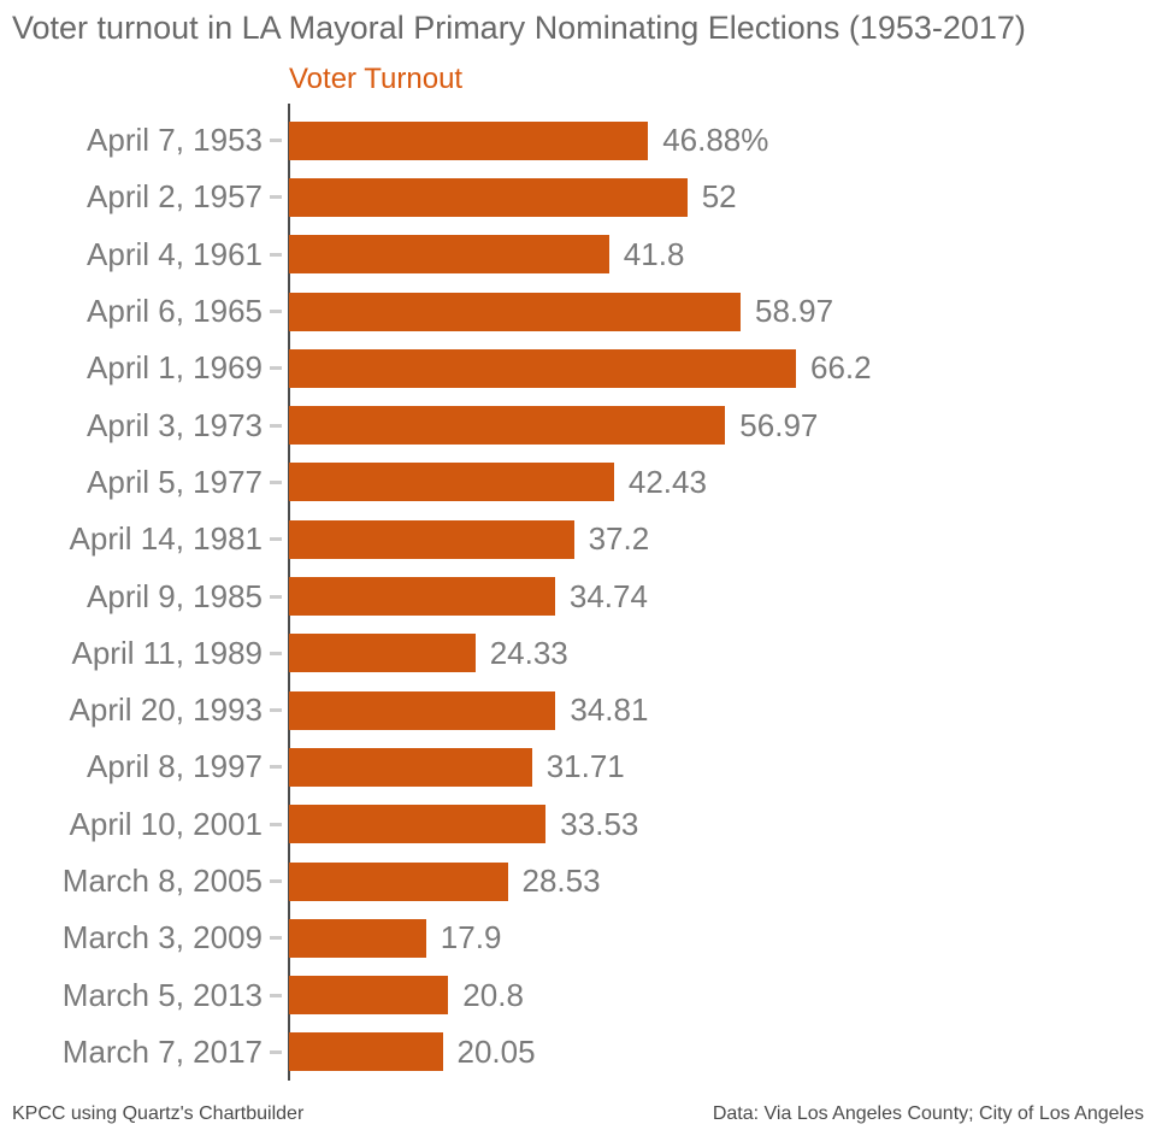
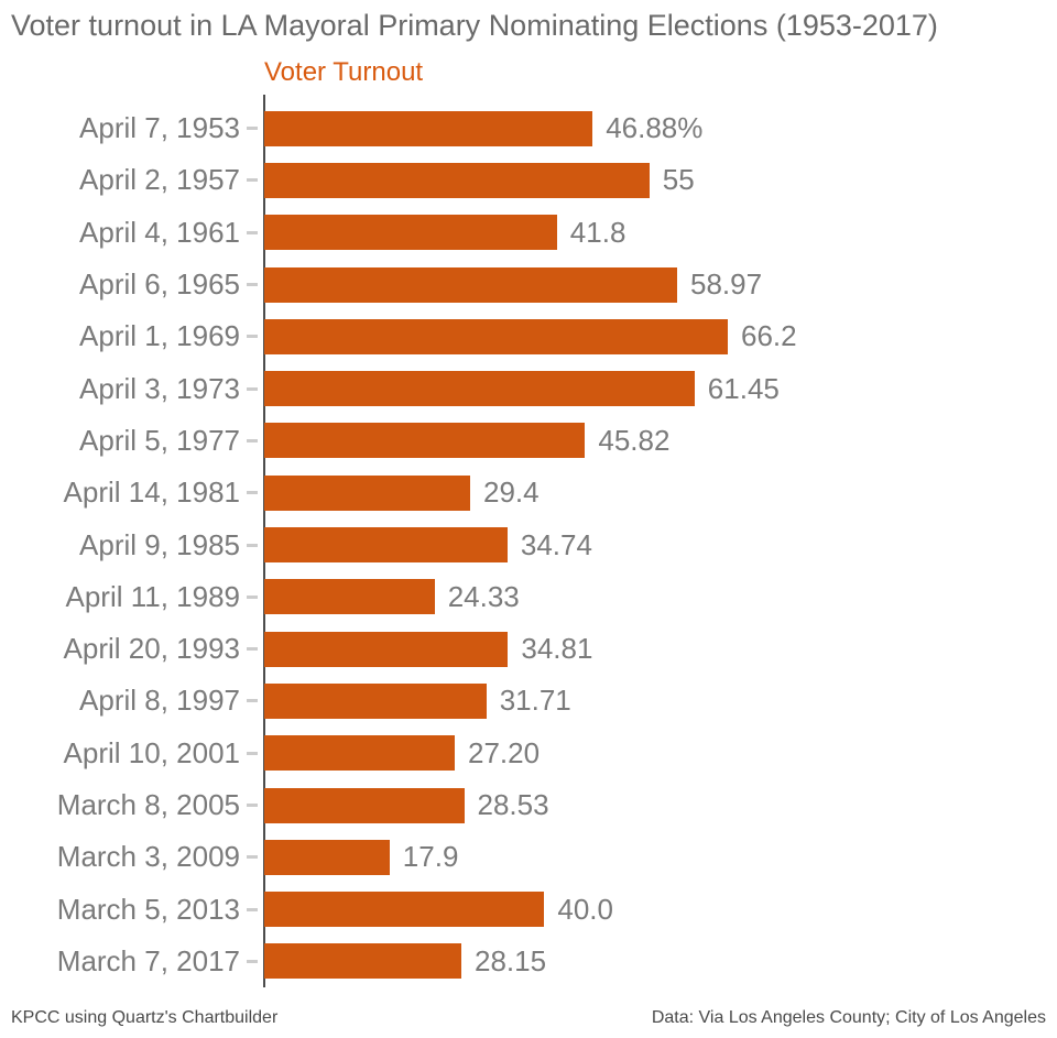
April 2, 1957: 52 -> 55
April 3, 1973: 56.97 -> 61.45
April 5, 1977: 42.43 -> 45.82
April 14, 1981: 37.2 -> 29.4
April 10, 2001: 33.53 -> 27.20
March 5, 2013: 20.8 -> 40.0
March 7, 2017: 20.05 -> 28.15
